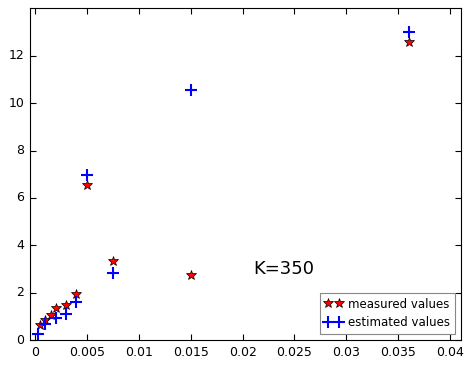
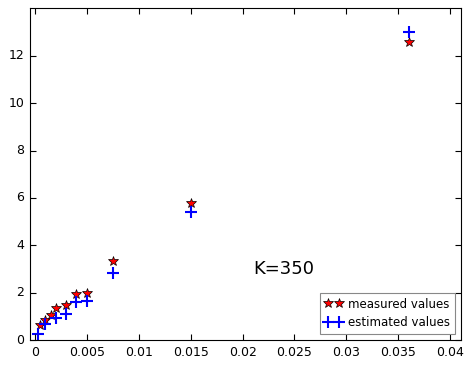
measured values/0.005: 6.55 -> 2.00
estimated values/0.005: 6.95 -> 1.65
measured values/0.015: 2.75 -> 5.80
estimated values/0.015: 10.55 -> 5.40
